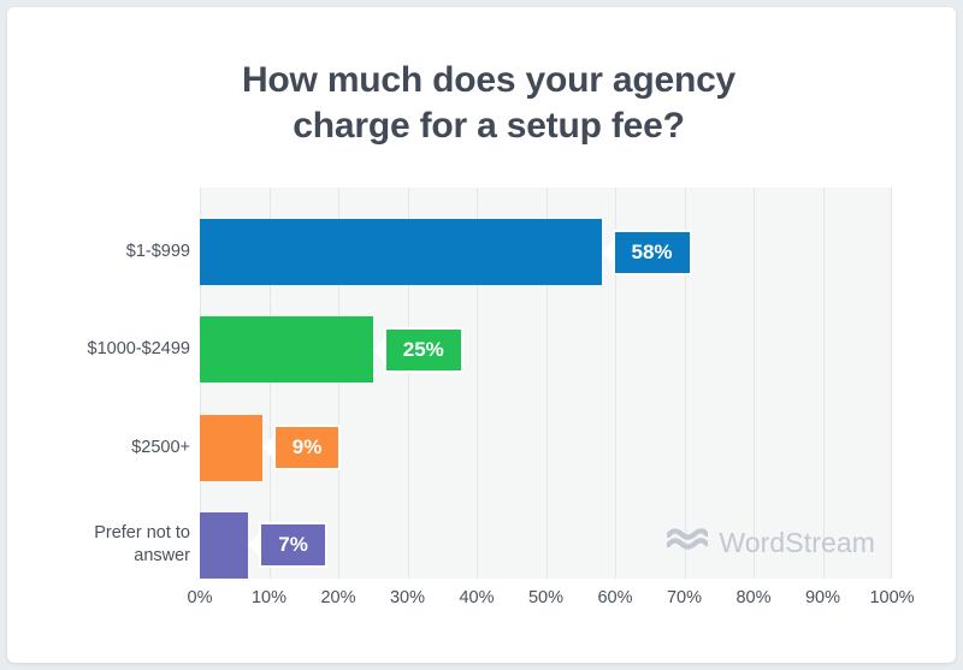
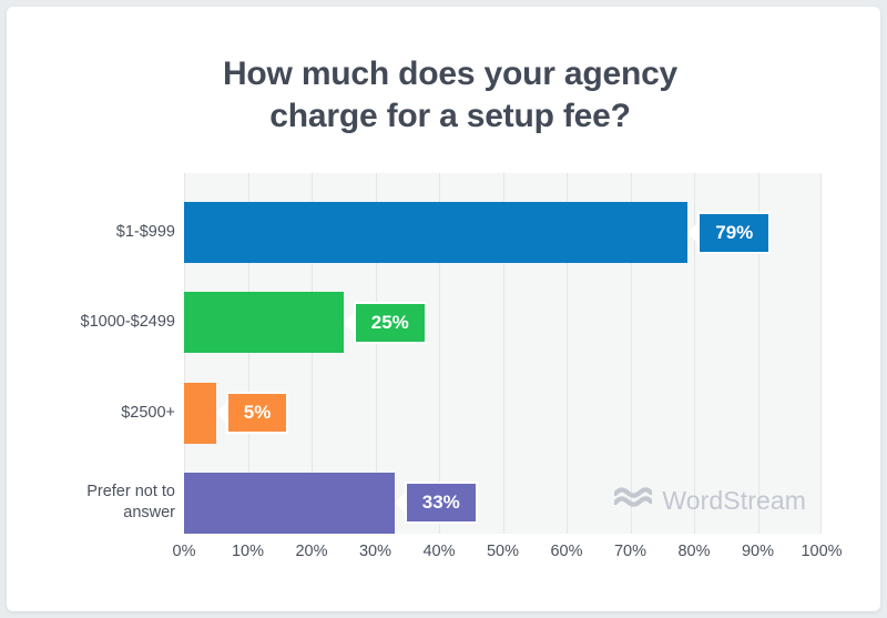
$1-$999: 58% -> 79%
$2500+: 9% -> 5%
Prefer not to answer: 7% -> 33%
